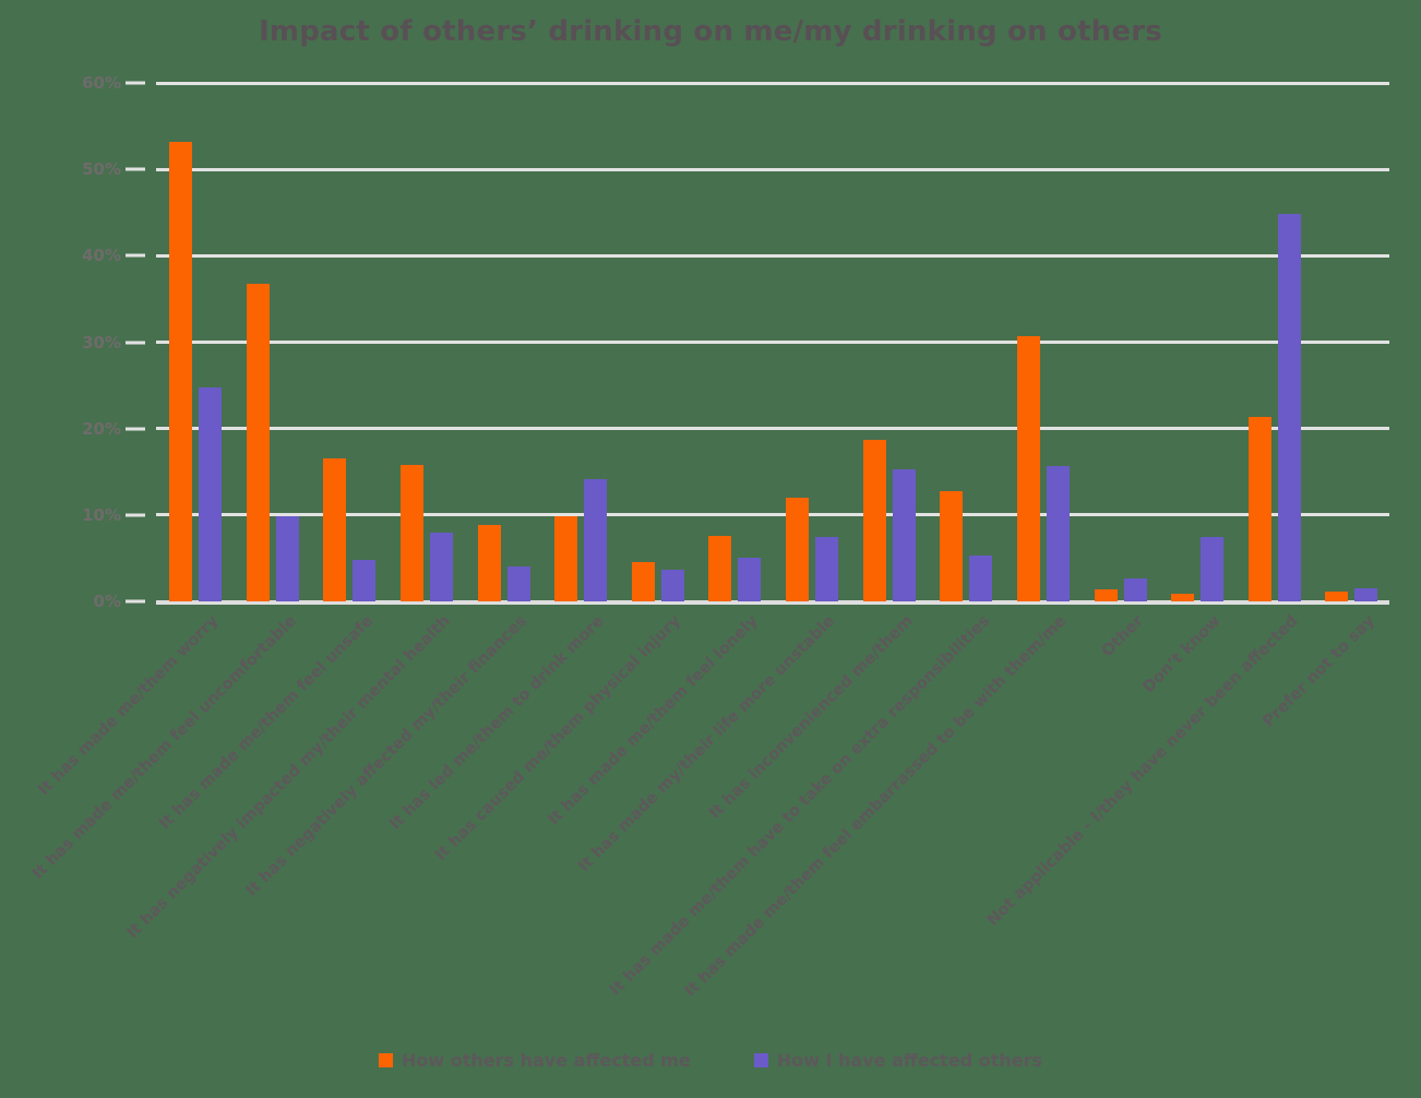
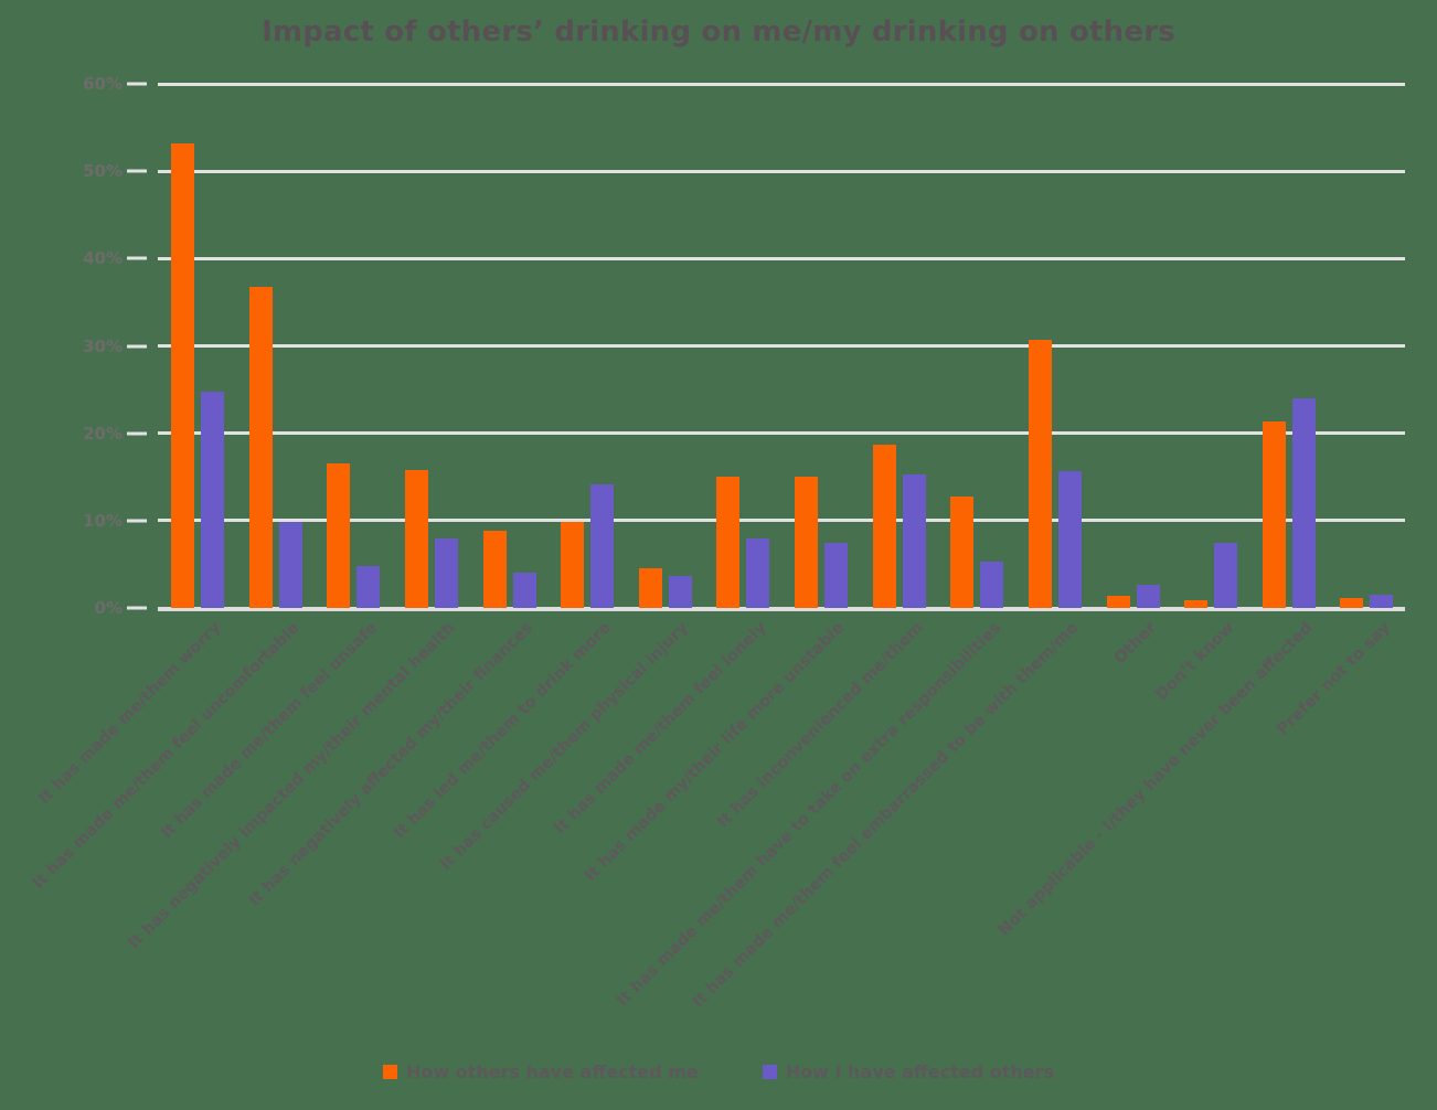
How others have affected me/It has made me/them feel lonely: 8% -> 15%
How I have affected others/It has made me/them feel lonely: 5% -> 8%
How others have affected me/It has made my/their life more unstable: 12% -> 15%
How I have affected others/Not applicable - I/they have never been affected: 45% -> 24%
